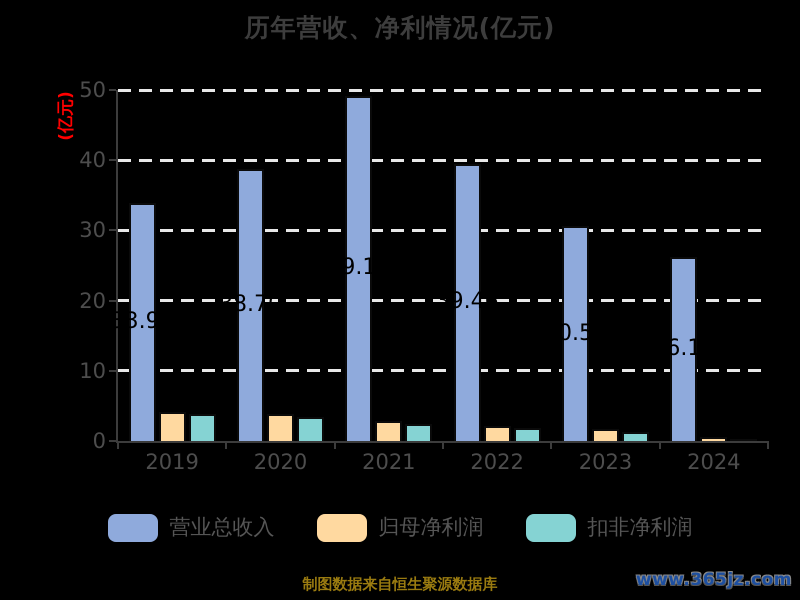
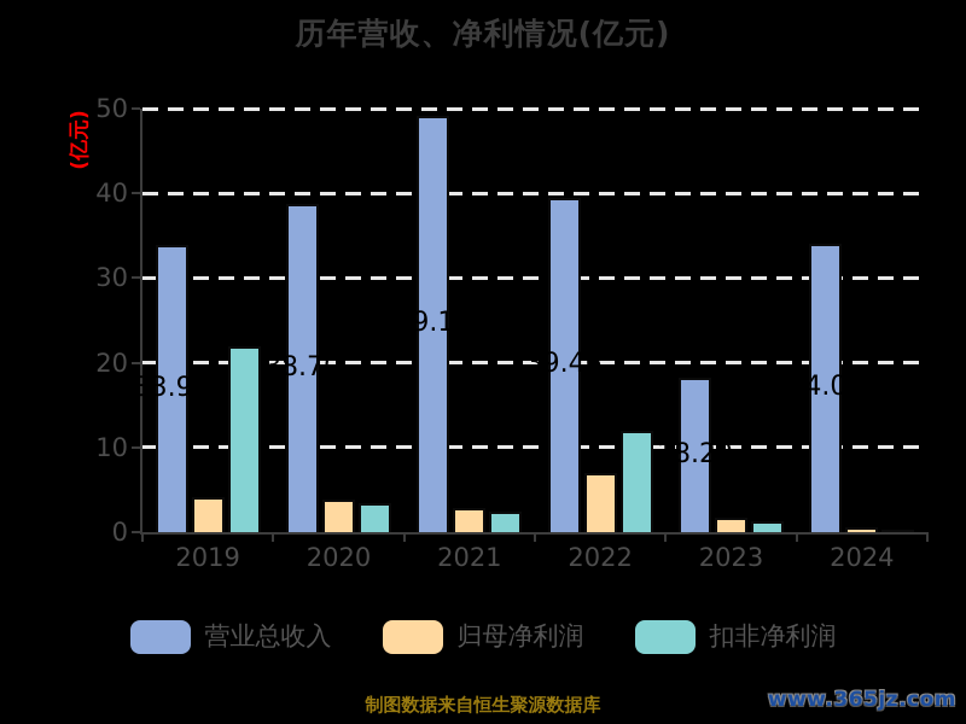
扣非净利润/2019: 4 -> 22
归母净利润/2022: 2 -> 7
扣非净利润/2022: 2 -> 12
营业总收入/2023: 30.58 -> 18.29
营业总收入/2024: 26.14 -> 34.05
